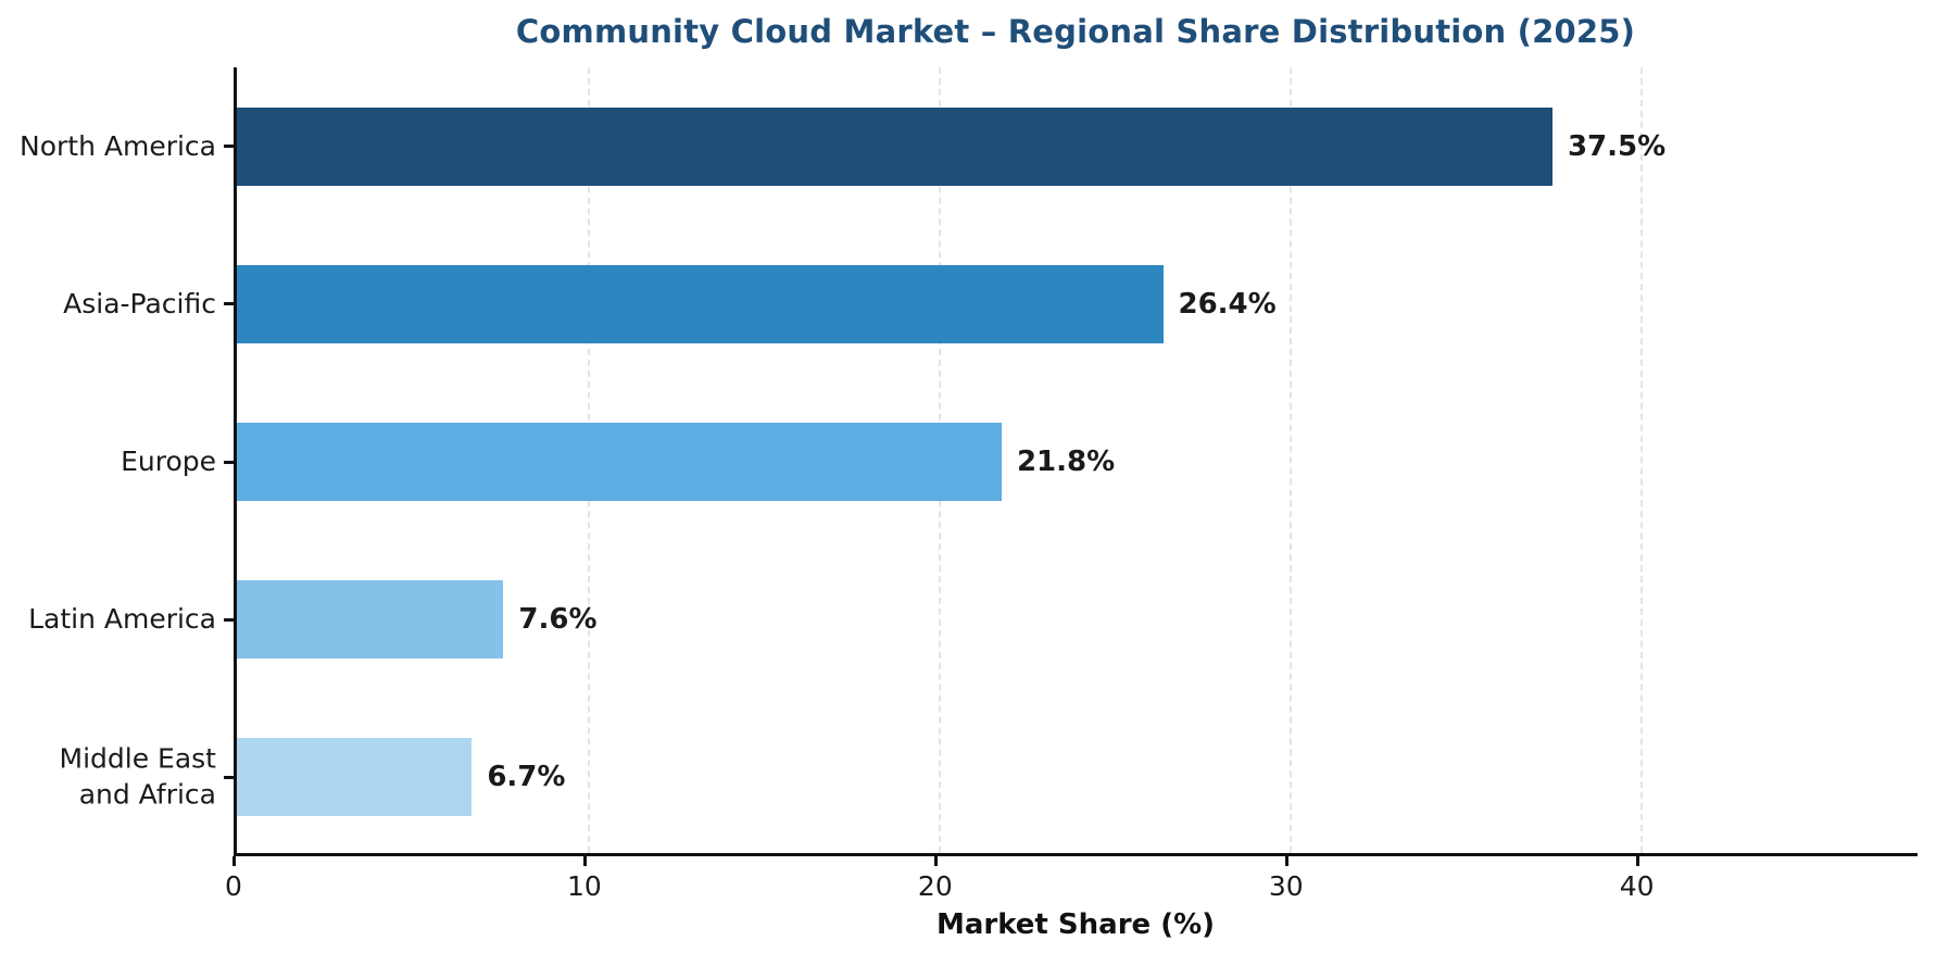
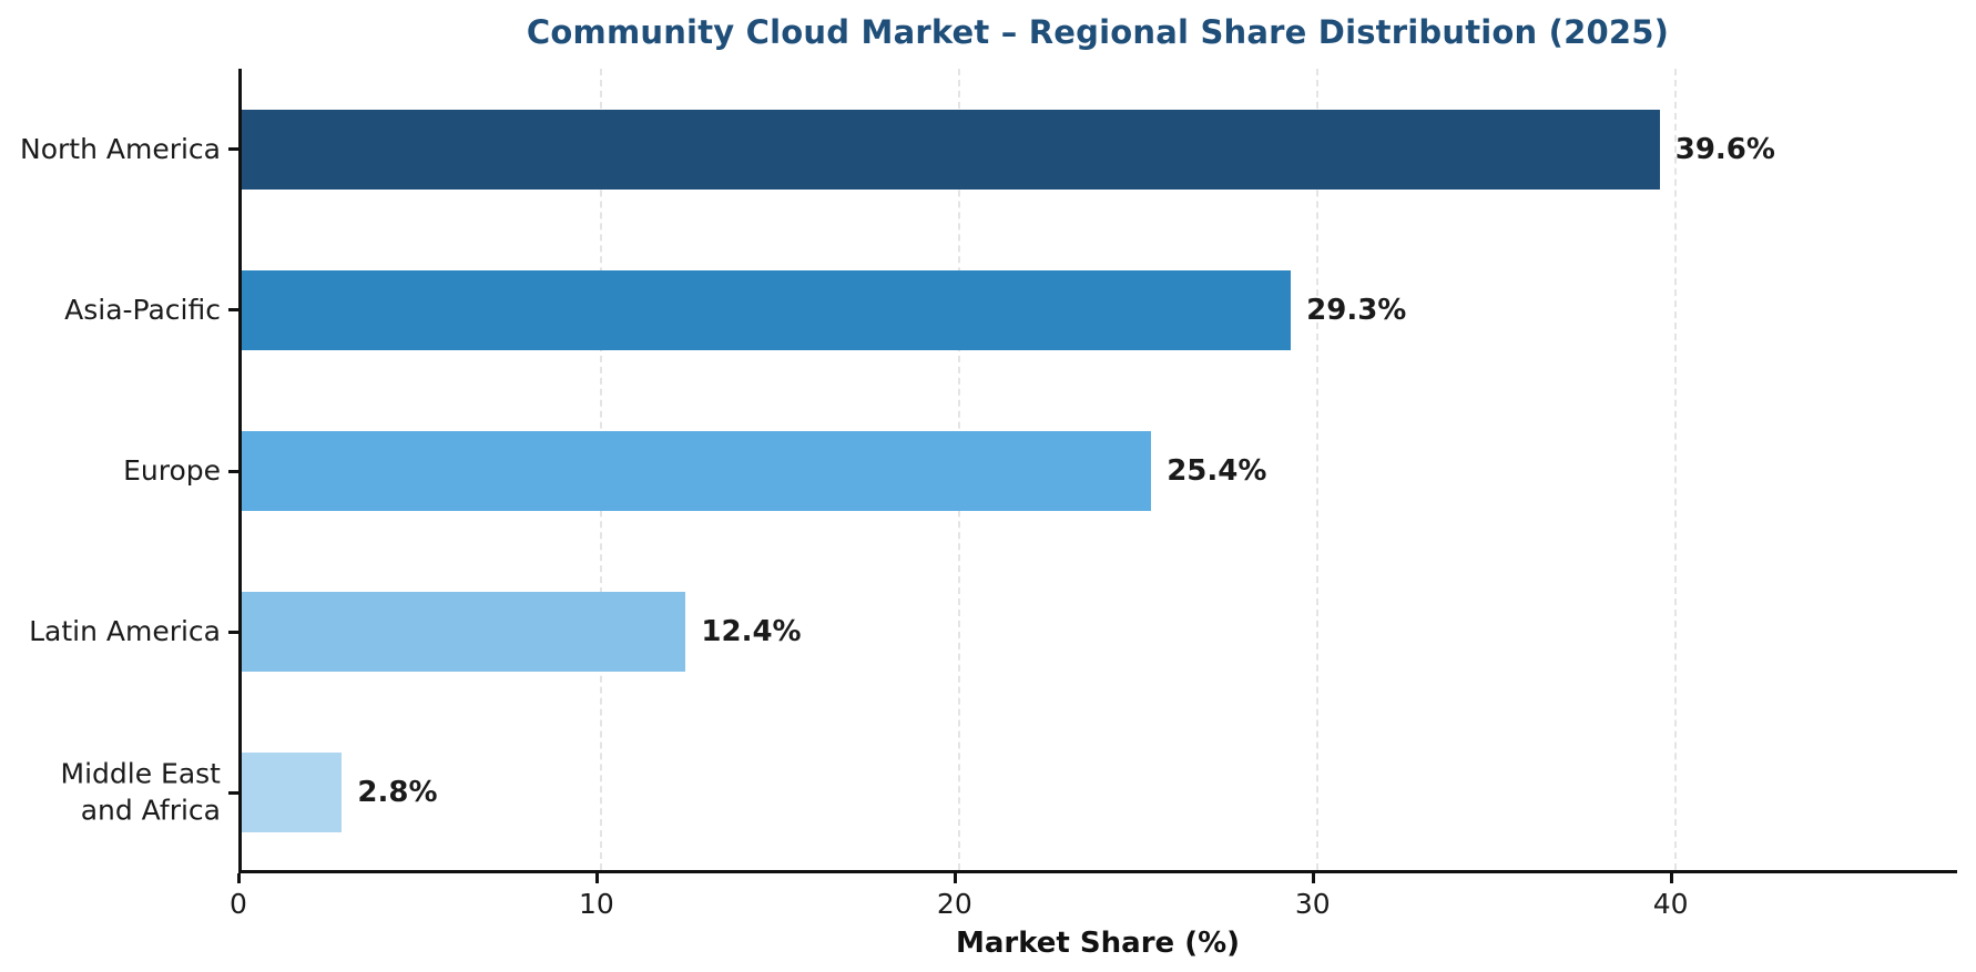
North America: 37.5% -> 39.6%
Asia-Pacific: 26.4% -> 29.3%
Europe: 21.8% -> 25.4%
Latin America: 7.6% -> 12.4%
Middle East and Africa: 6.7% -> 2.8%
